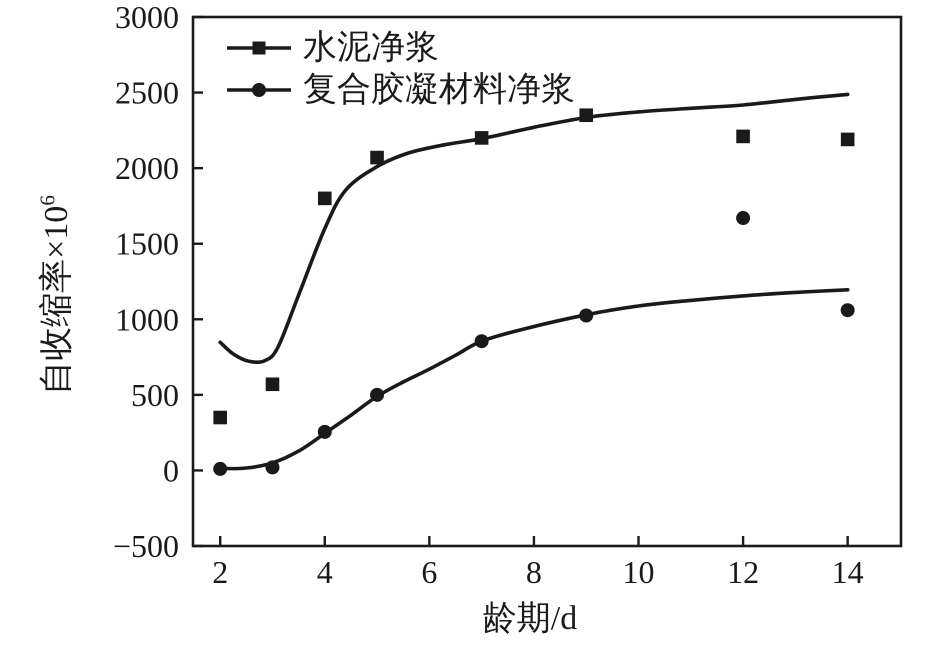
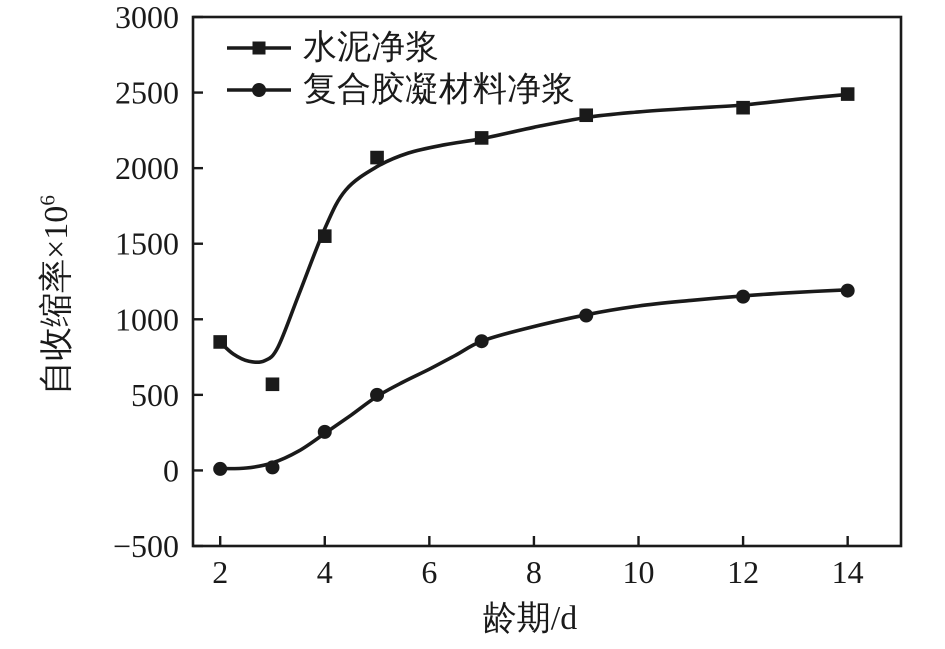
水泥净浆/2: 350 -> 850
水泥净浆/4: 1800 -> 1550
水泥净浆/12: 2210 -> 2400
复合胶凝材料净浆/12: 1670 -> 1150
水泥净浆/14: 2190 -> 2490
复合胶凝材料净浆/14: 1060 -> 1190
